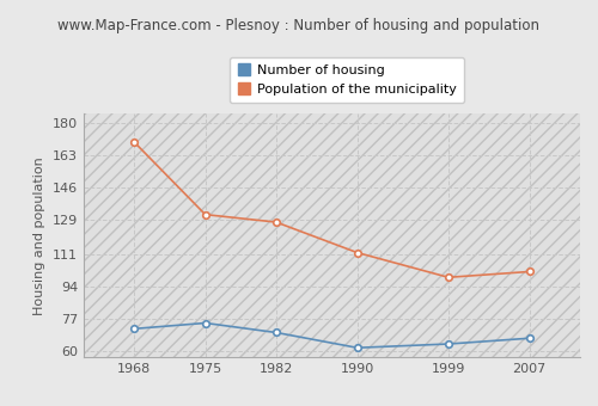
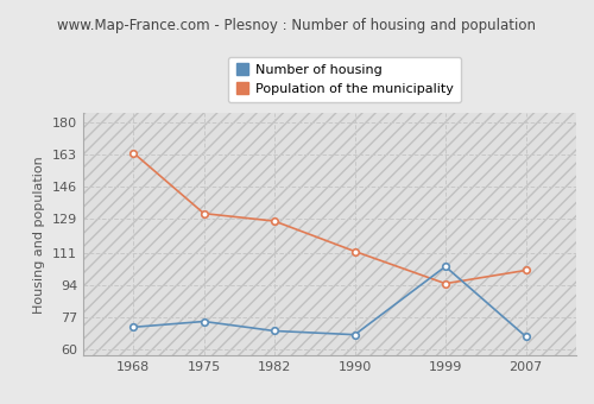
Population of the municipality/1968: 170 -> 164
Number of housing/1990: 62 -> 68
Number of housing/1999: 64 -> 104
Population of the municipality/1999: 99 -> 95
